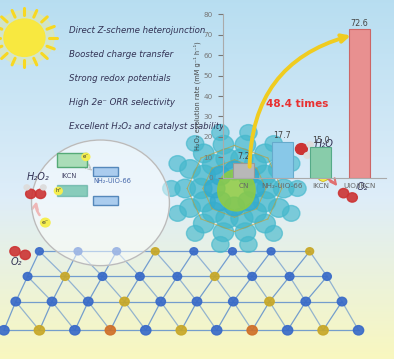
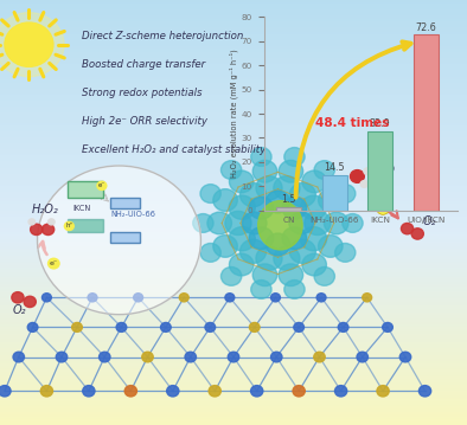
CN: 7.2 -> 1.5
NH₂-UiO-66: 17.7 -> 14.5
IKCN: 15.0 -> 32.9
